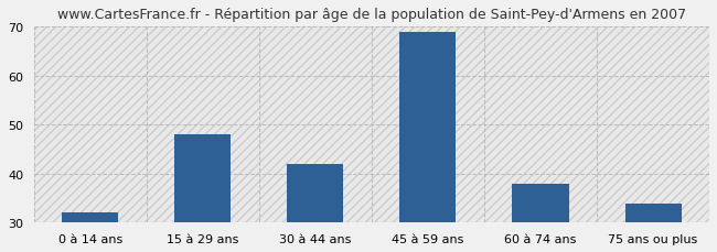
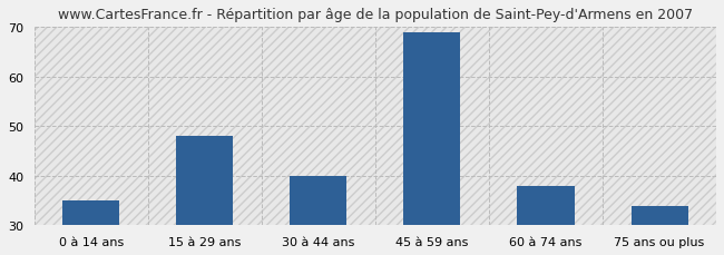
0 à 14 ans: 32 -> 35
30 à 44 ans: 42 -> 40
